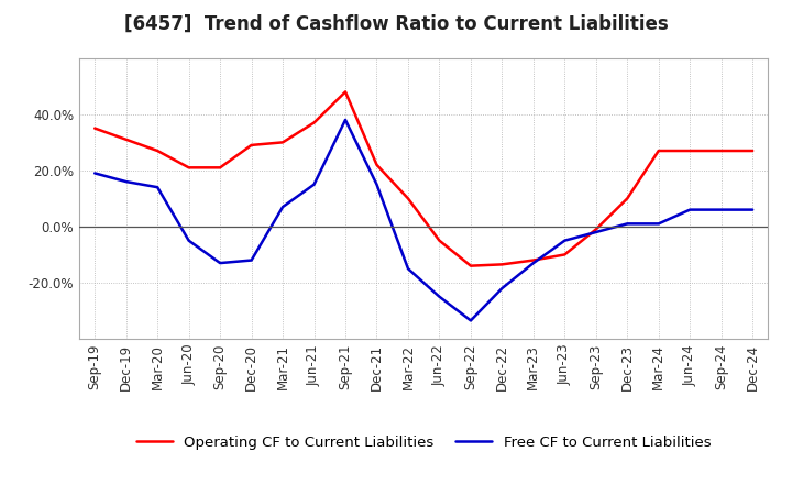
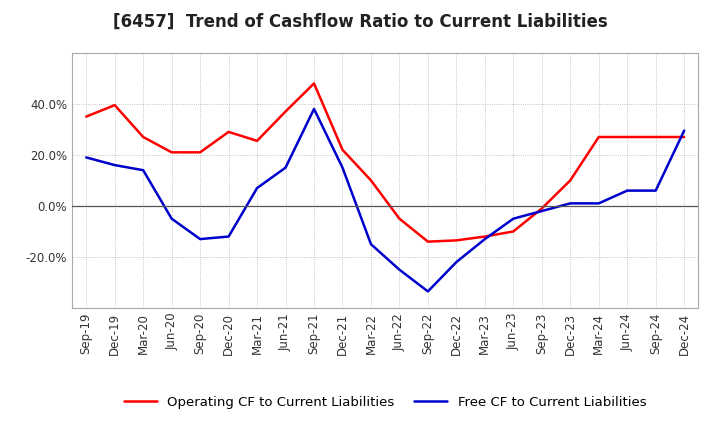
Operating CF to Current Liabilities/Dec-19: 31.0% -> 39.5%
Operating CF to Current Liabilities/Mar-21: 30.0% -> 25.5%
Free CF to Current Liabilities/Dec-24: 6.0% -> 29.5%
